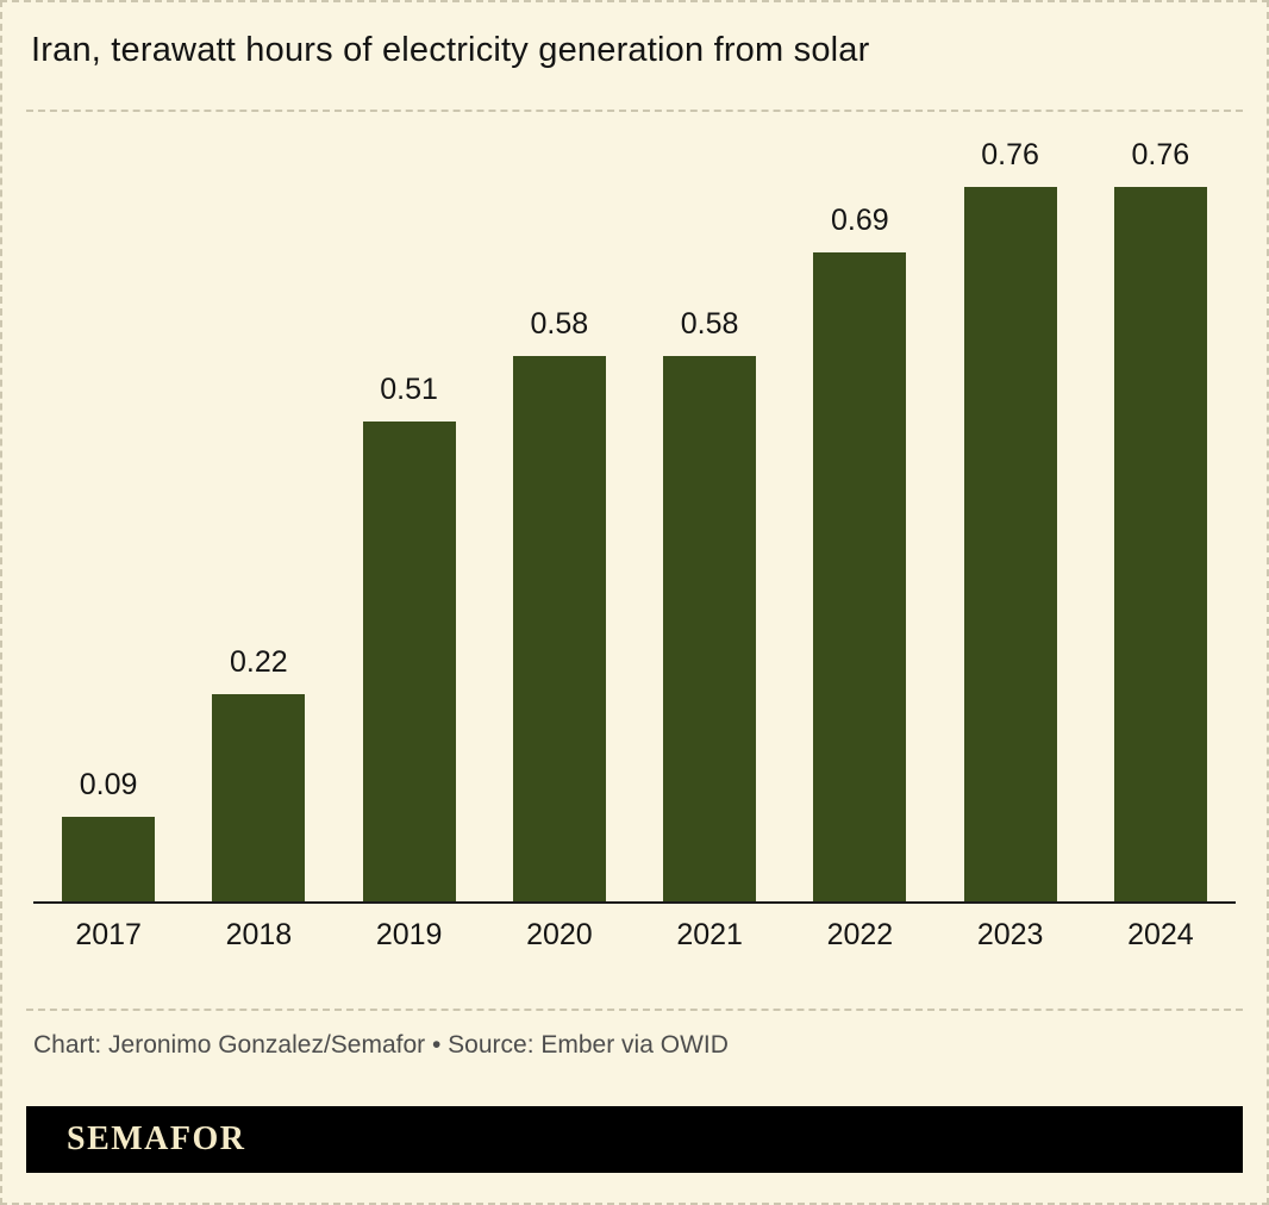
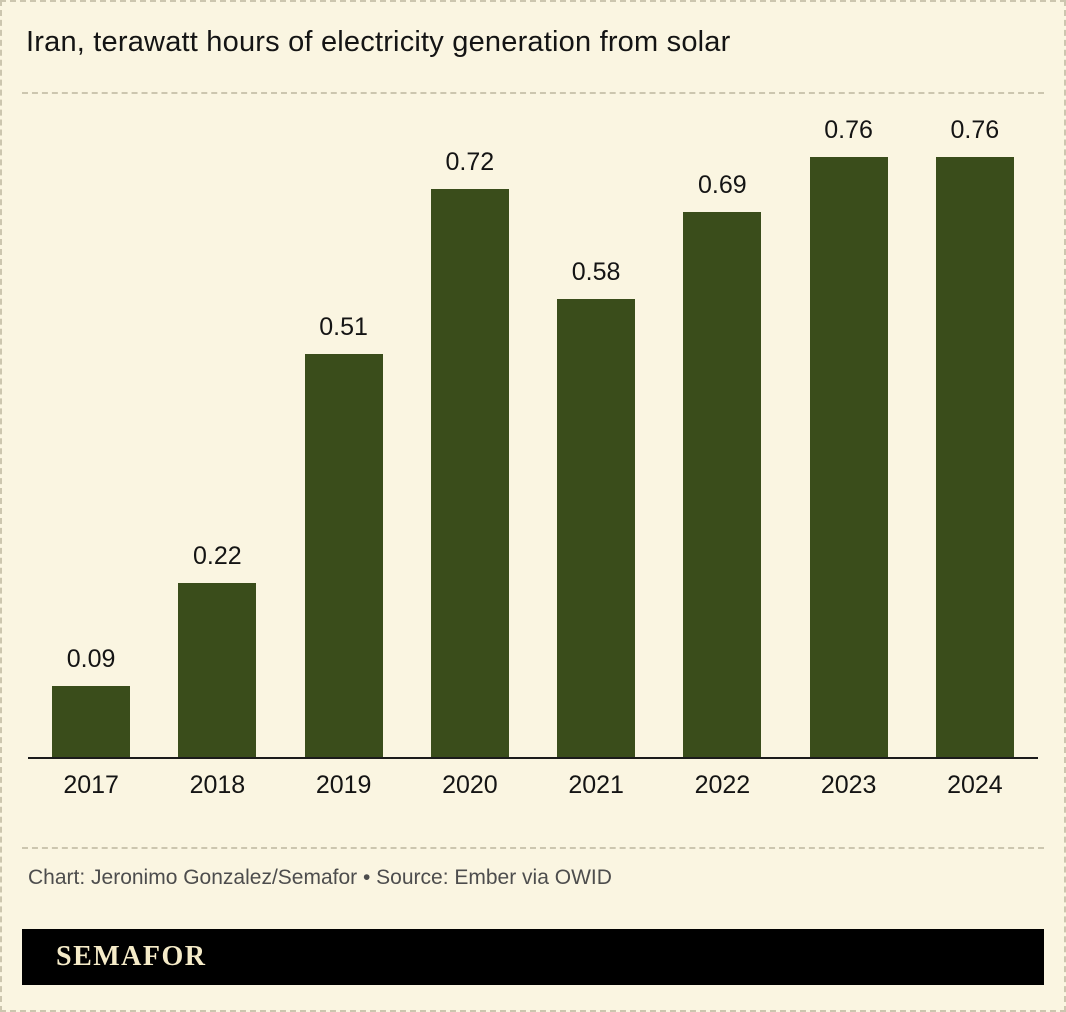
2020: 0.58 -> 0.72
